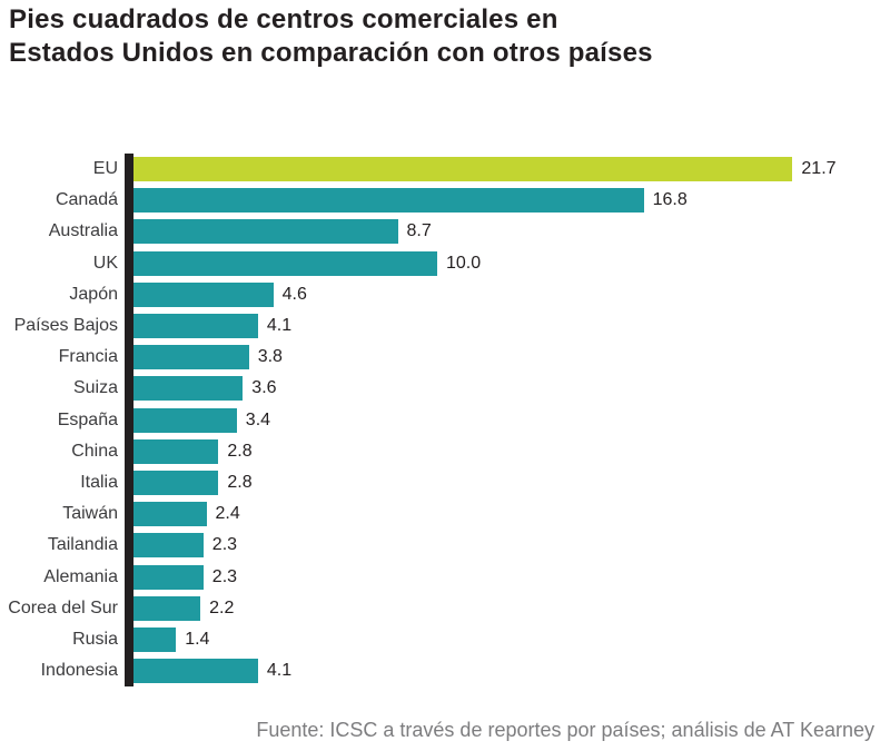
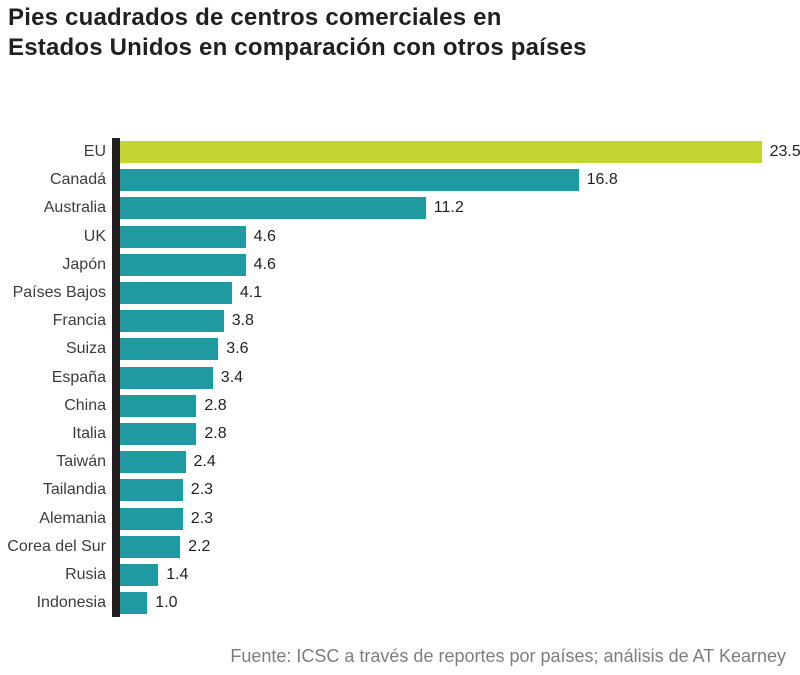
EU: 21.7 -> 23.5
Australia: 8.7 -> 11.2
UK: 10.0 -> 4.6
Indonesia: 4.1 -> 1.0
